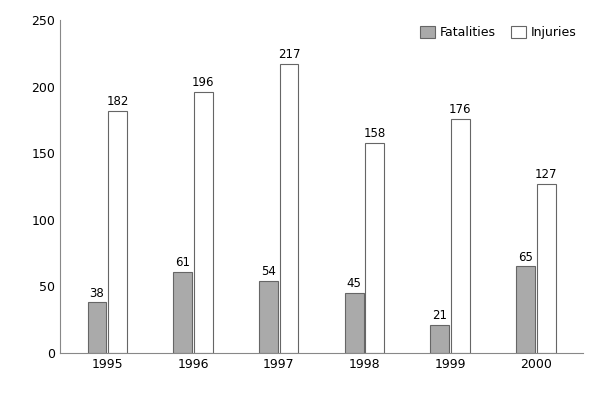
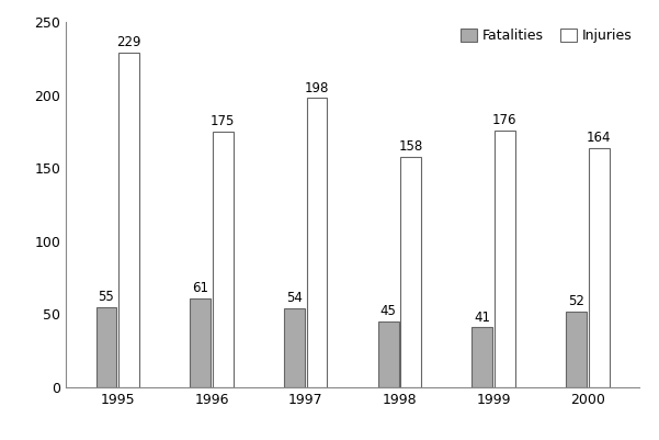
Fatalities/1995: 38 -> 55
Injuries/1995: 182 -> 229
Injuries/1996: 196 -> 175
Injuries/1997: 217 -> 198
Fatalities/1999: 21 -> 41
Fatalities/2000: 65 -> 52
Injuries/2000: 127 -> 164
